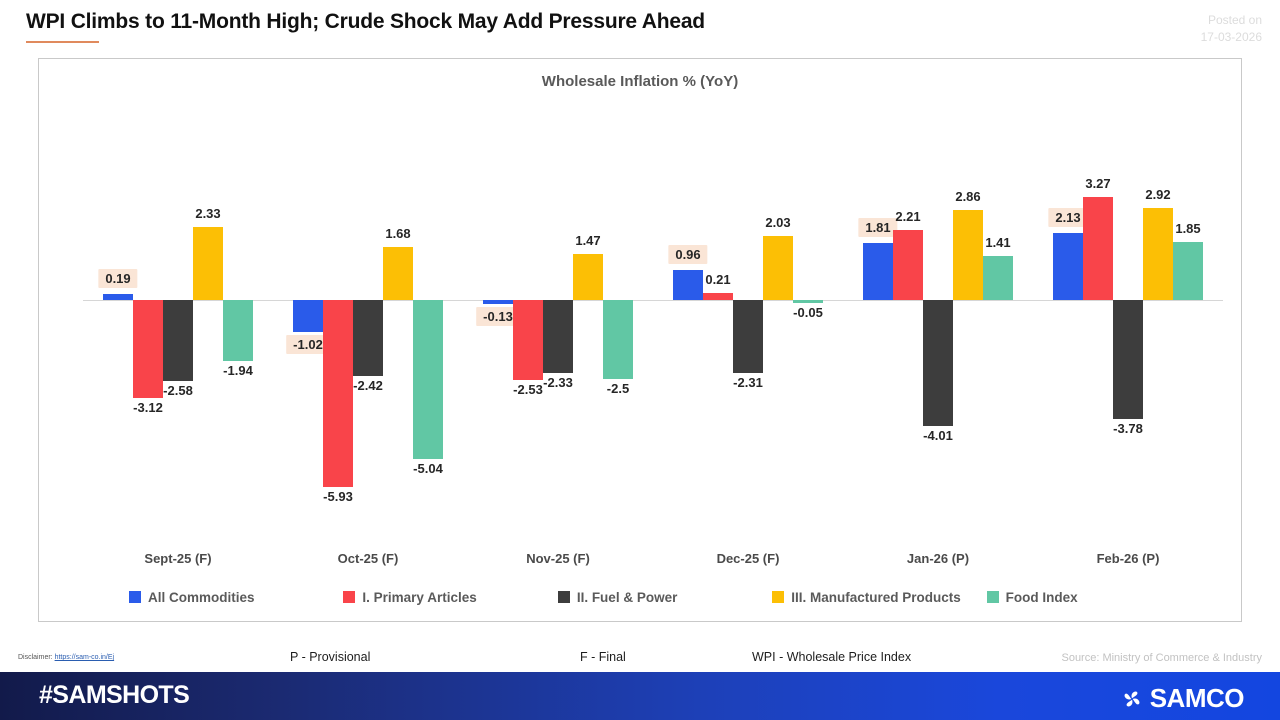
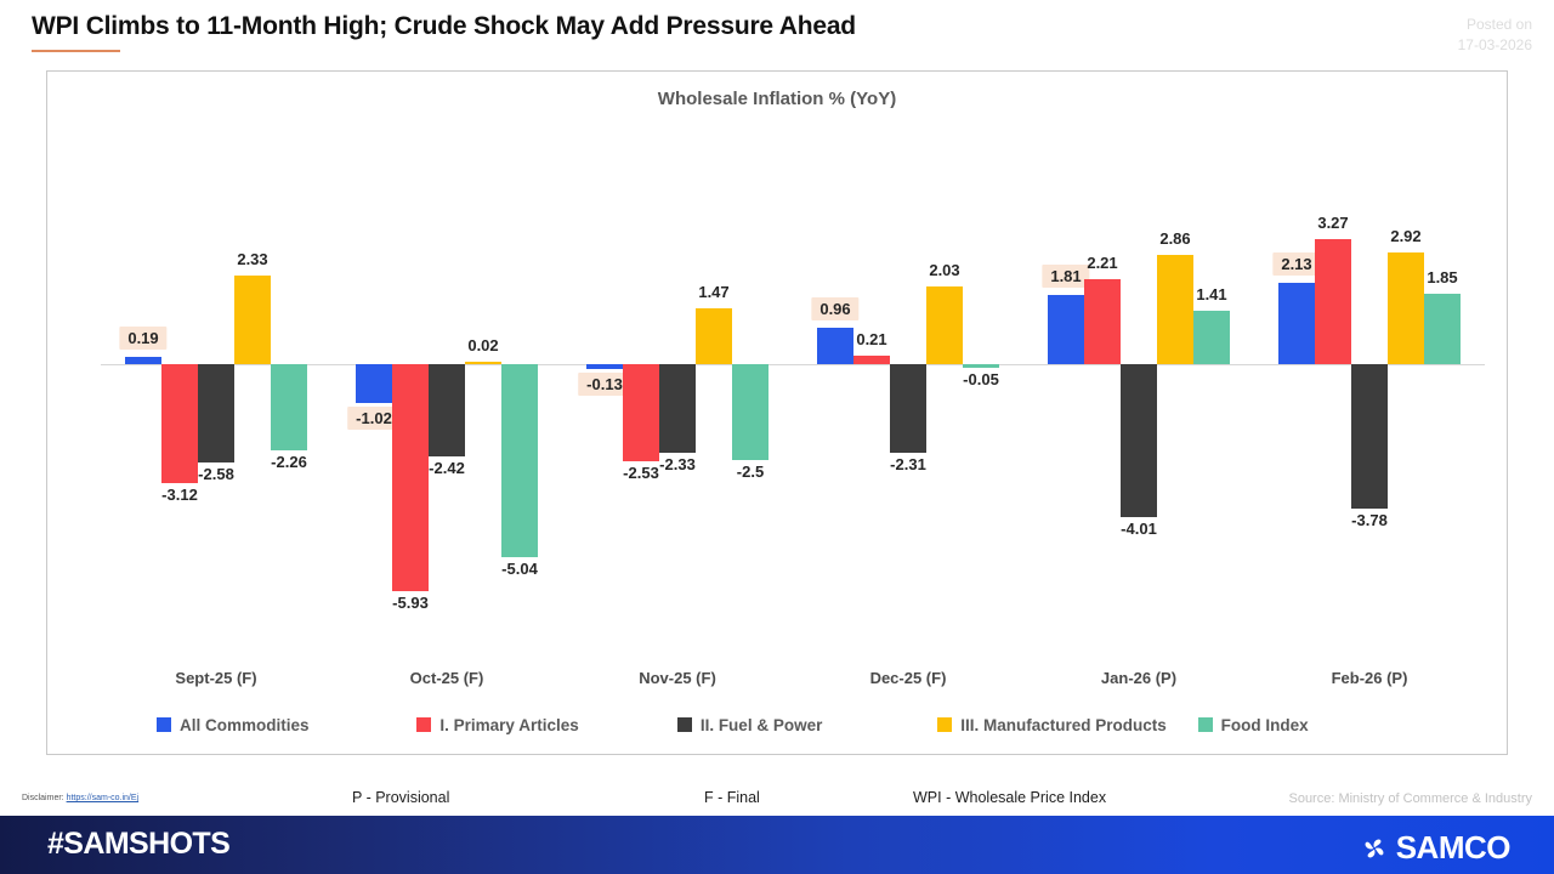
Food Index/Sept-25 (F): -1.94 -> -2.26
III. Manufactured Products/Oct-25 (F): 1.68 -> 0.02
